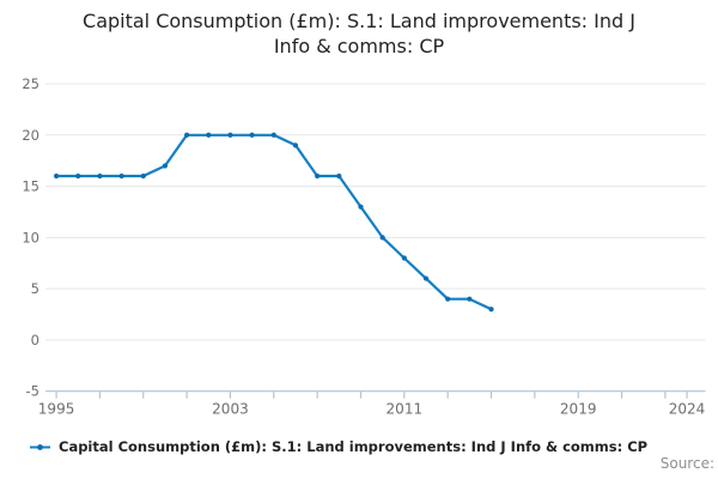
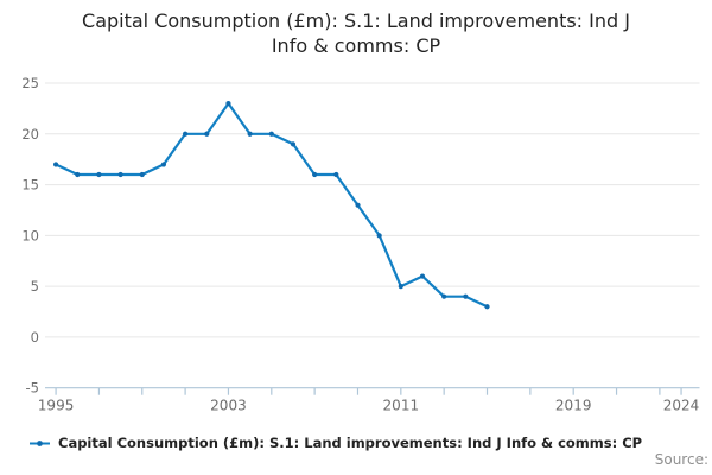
1995: 16 -> 17
2003: 20 -> 23
2011: 8 -> 5
